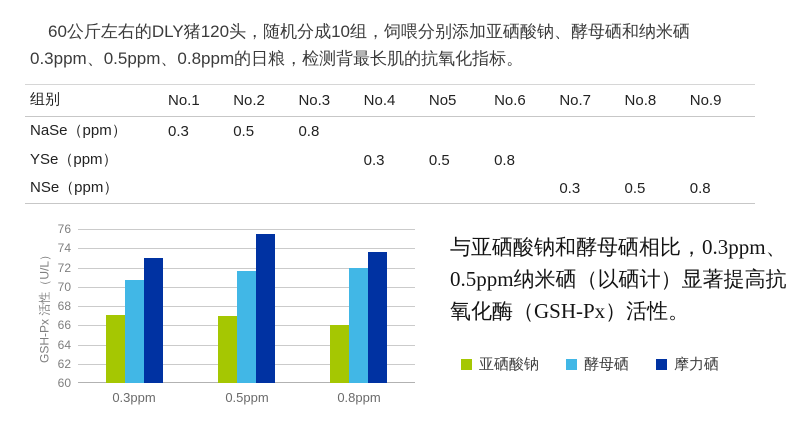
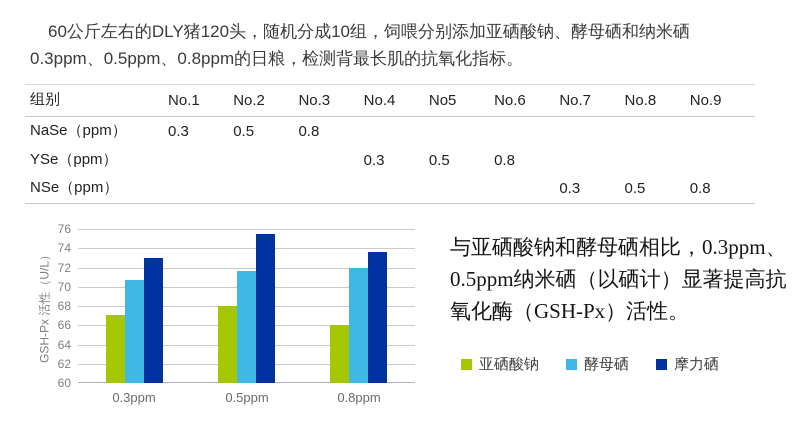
亚硒酸钠/0.5ppm: 67 -> 68
